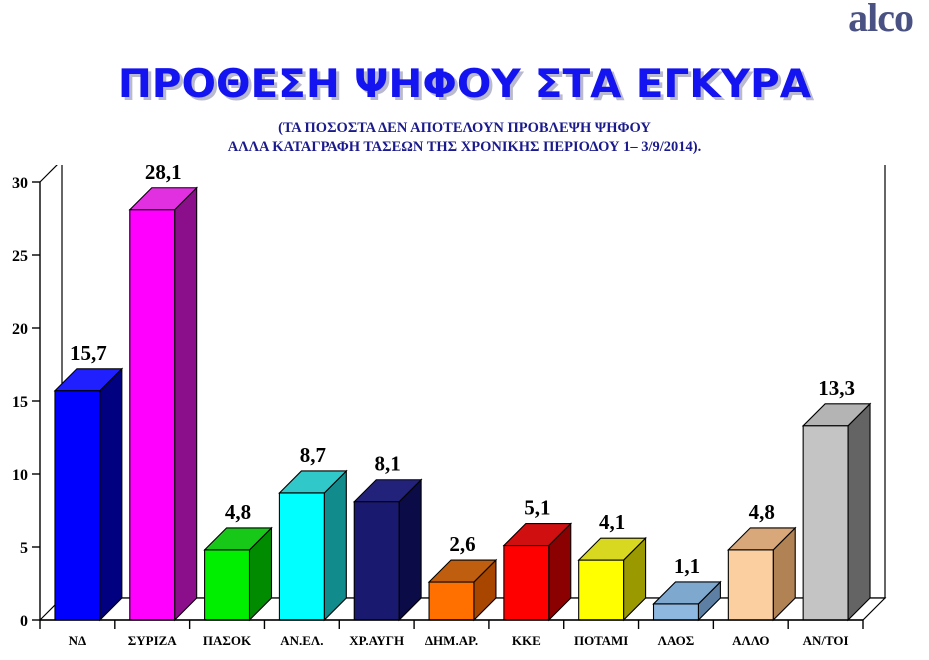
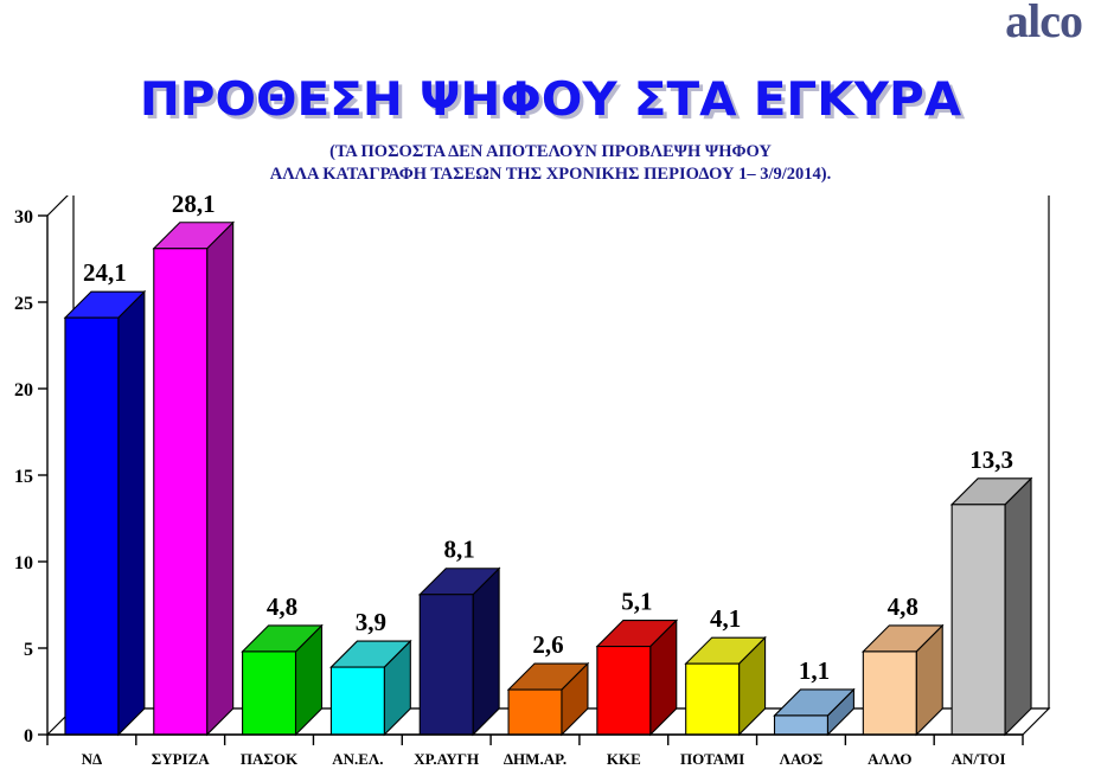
ΝΔ: 15,7 -> 24,1
ΑΝ.ΕΛ.: 8,7 -> 3,9
